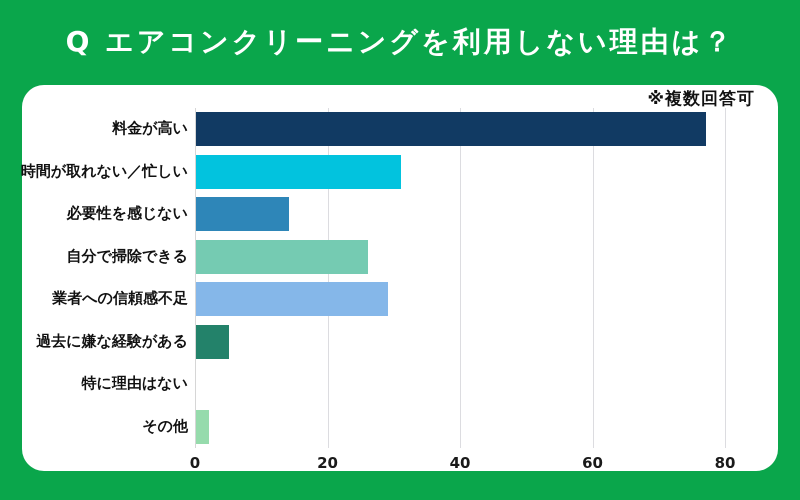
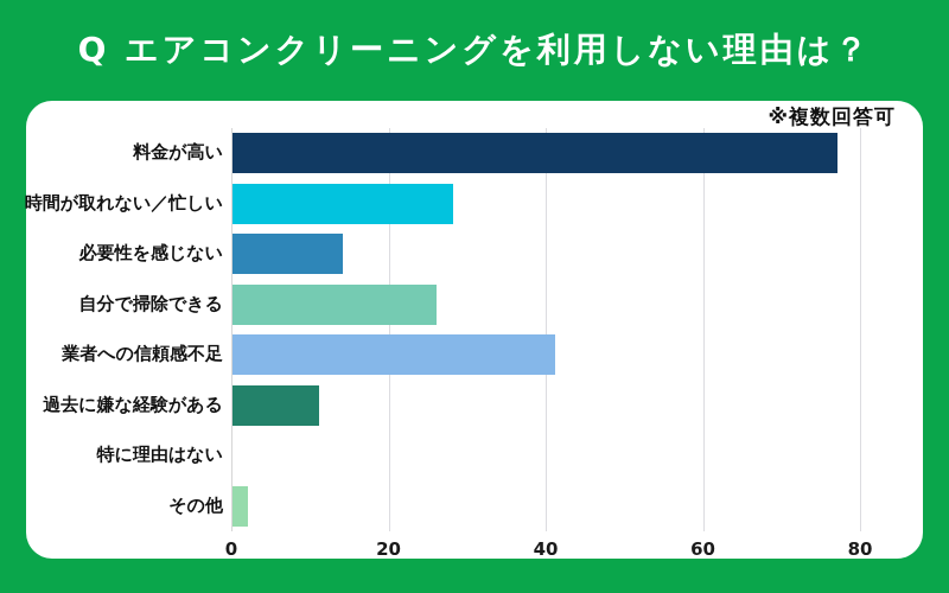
時間が取れない／忙しい: 31 -> 28
業者への信頼感不足: 29 -> 41
過去に嫌な経験がある: 5 -> 11
